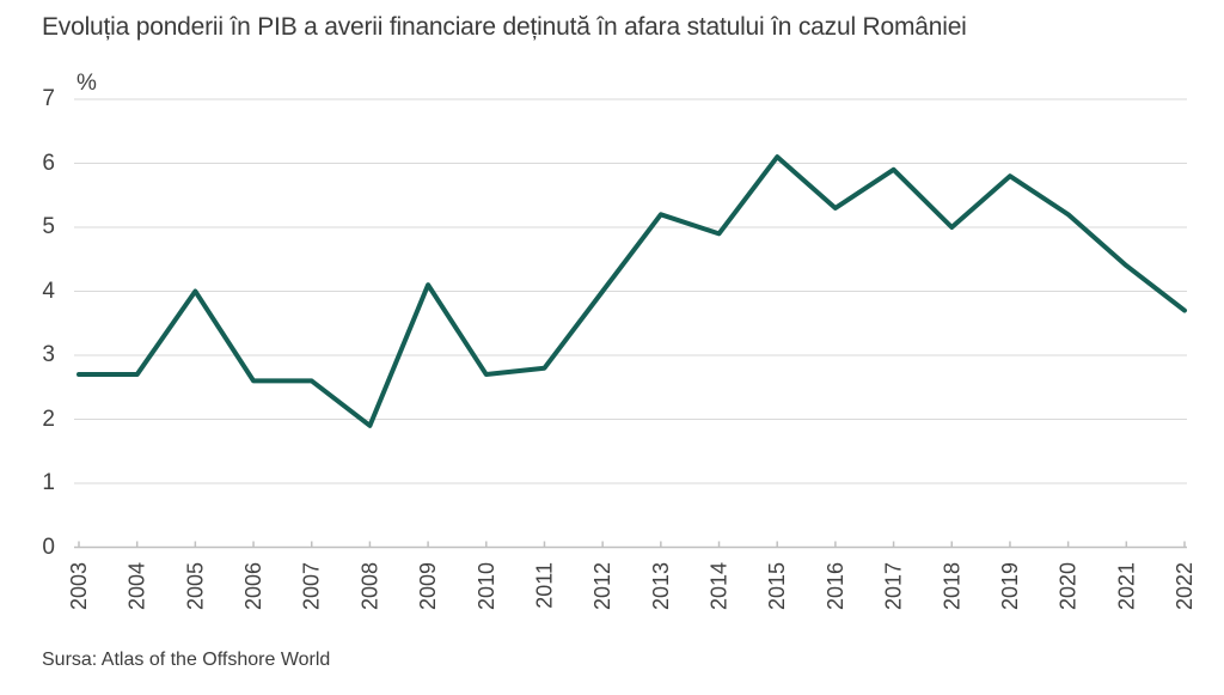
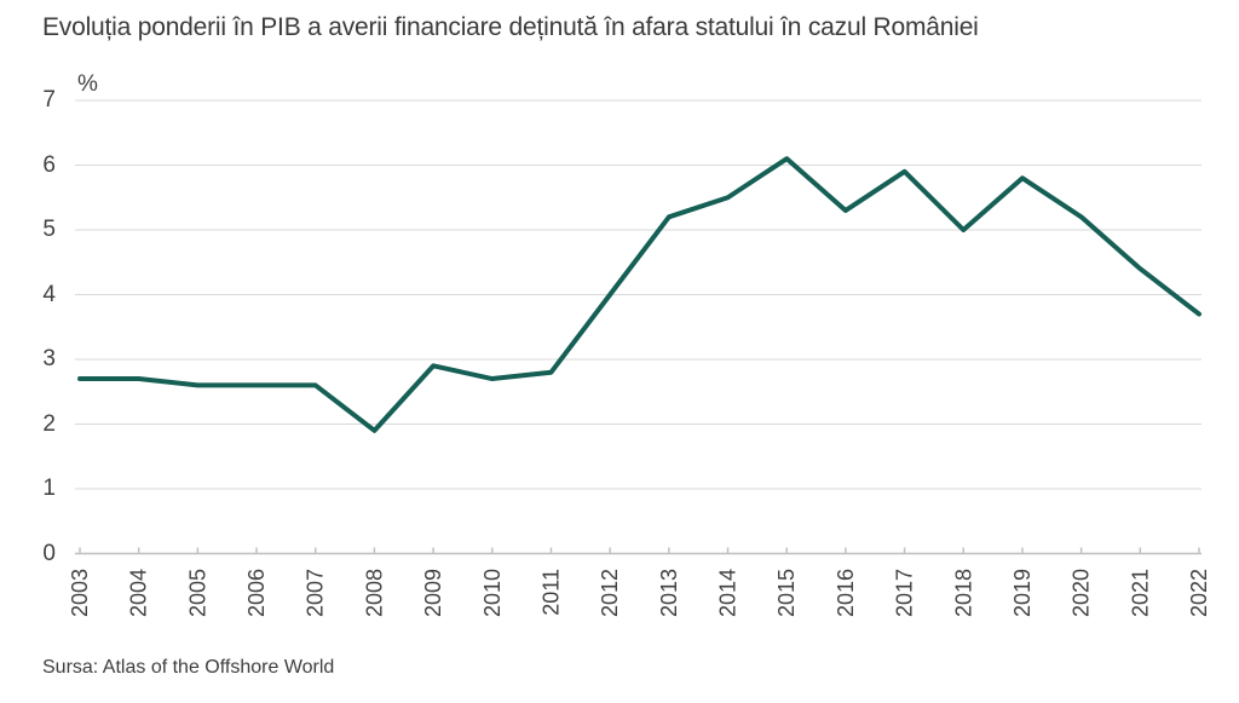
2005: 4.0 -> 2.6
2009: 4.1 -> 2.9
2014: 4.9 -> 5.5
